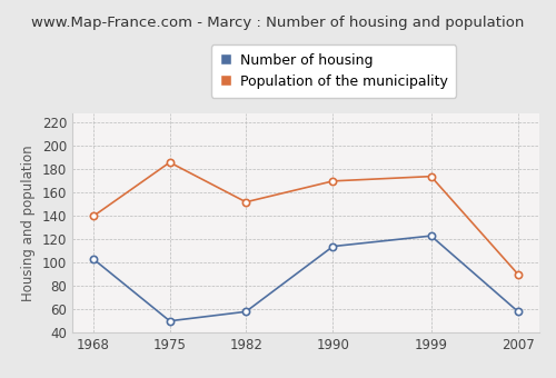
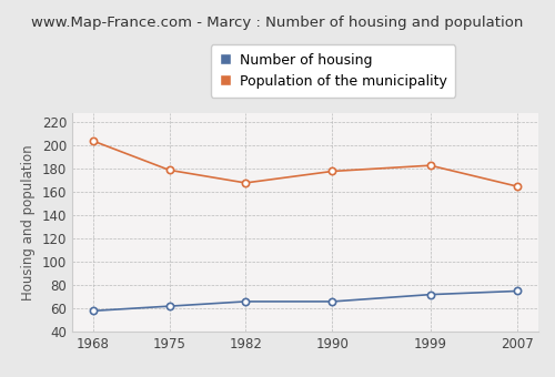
Number of housing/1968: 103 -> 58
Population of the municipality/1968: 140 -> 204
Number of housing/1975: 50 -> 62
Population of the municipality/1975: 186 -> 179
Number of housing/1982: 58 -> 66
Population of the municipality/1982: 152 -> 168
Number of housing/1990: 114 -> 66
Population of the municipality/1990: 170 -> 178
Number of housing/1999: 123 -> 72
Population of the municipality/1999: 174 -> 183
Number of housing/2007: 58 -> 75
Population of the municipality/2007: 90 -> 165
